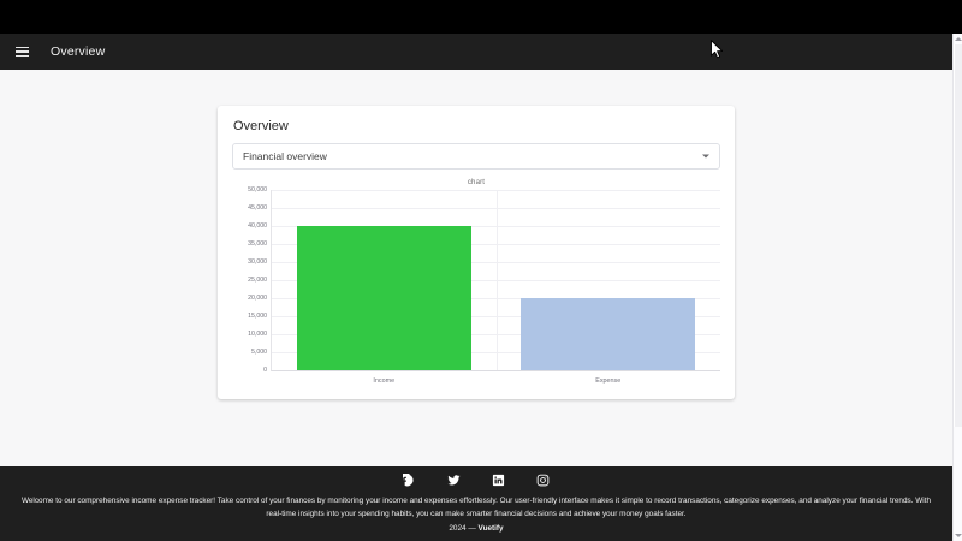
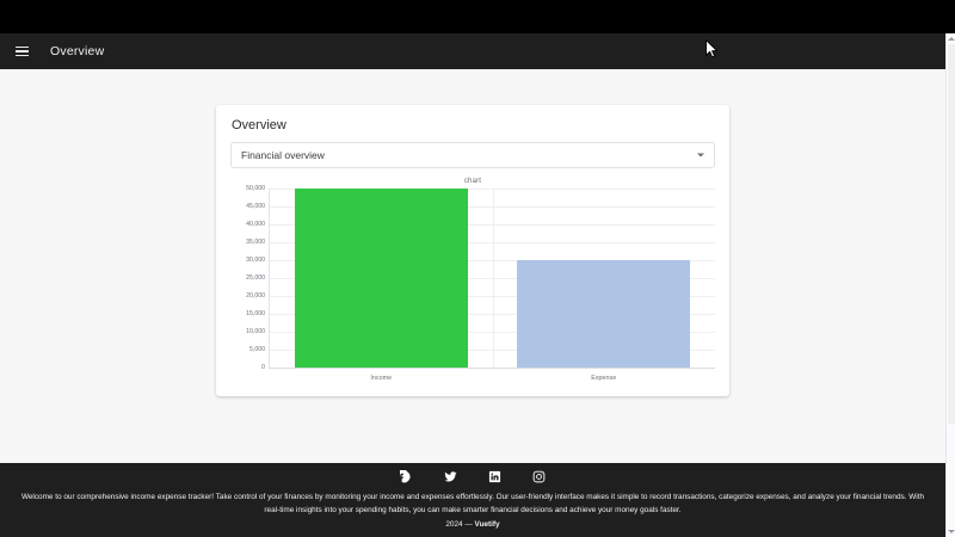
Income: 40000 -> 50000
Expense: 20000 -> 30000
